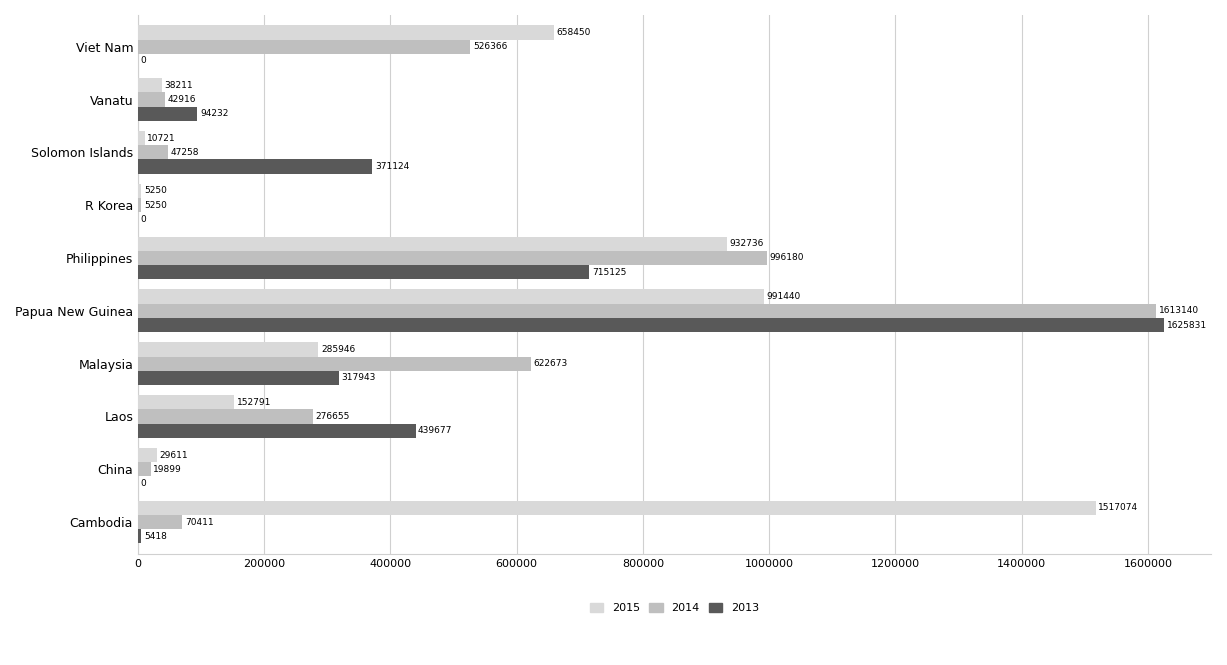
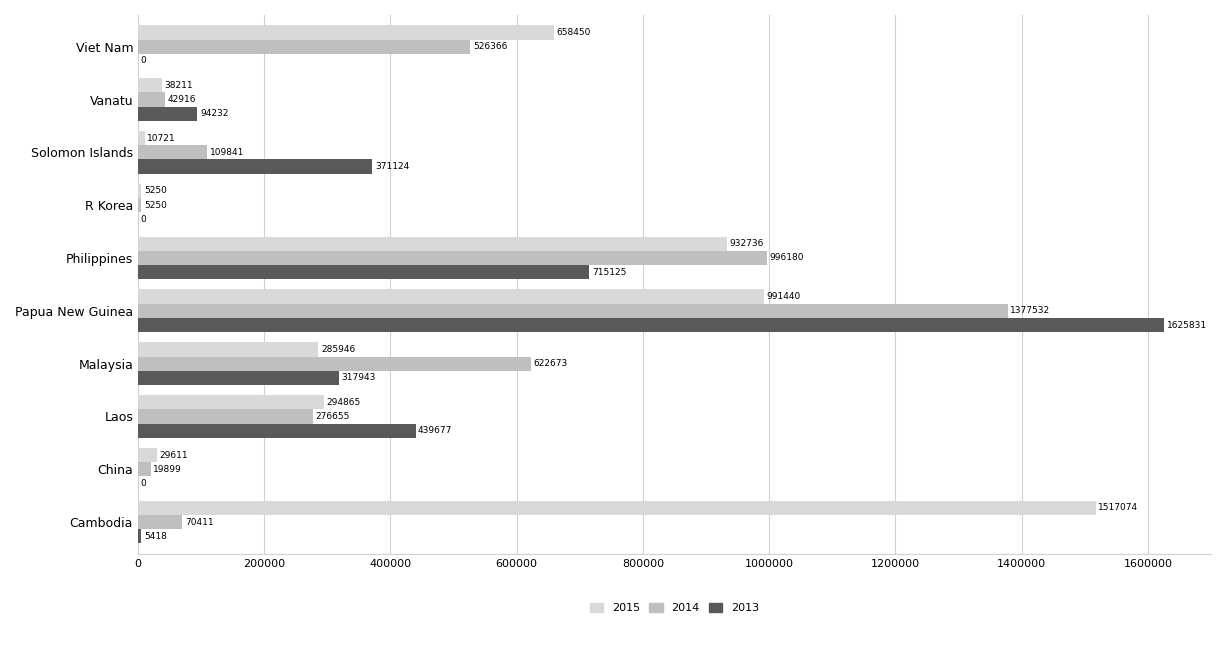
2014/Solomon Islands: 47258 -> 109841
2014/Papua New Guinea: 1613140 -> 1377532
2015/Laos: 152791 -> 294865
